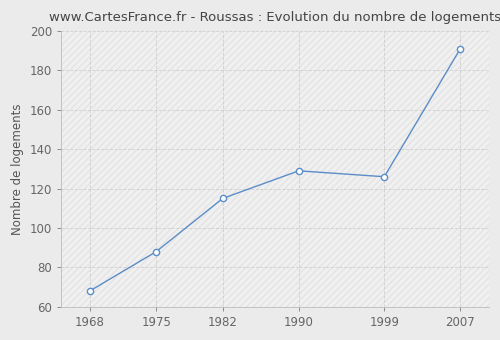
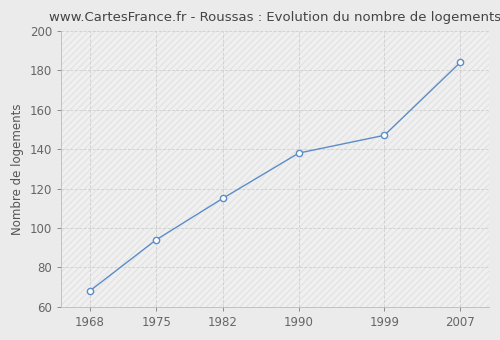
1975: 88 -> 94
1990: 129 -> 138
1999: 126 -> 147
2007: 191 -> 184
